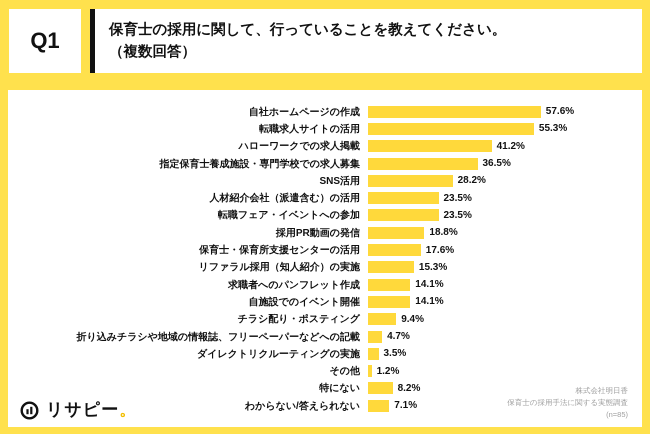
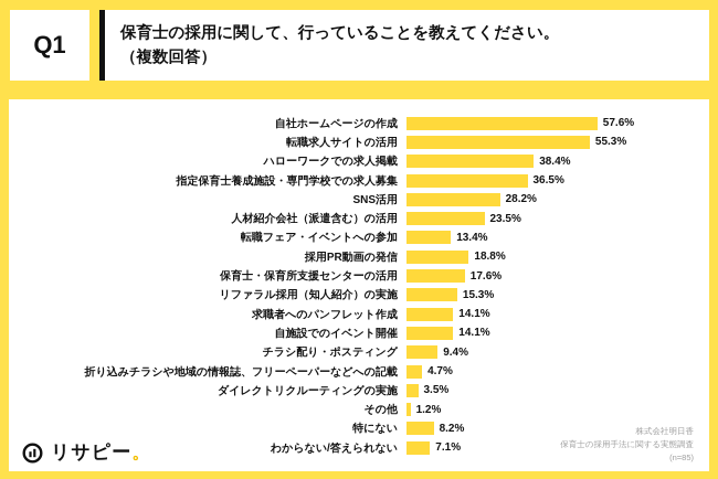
ハローワークでの求人掲載: 41.2% -> 38.4%
転職フェア・イベントへの参加: 23.5% -> 13.4%
